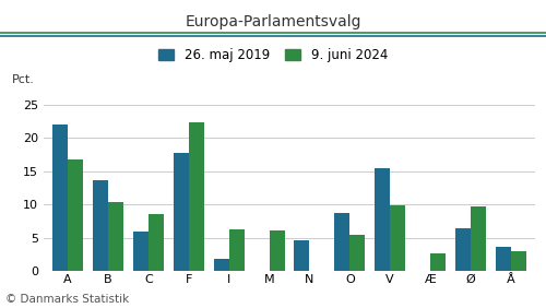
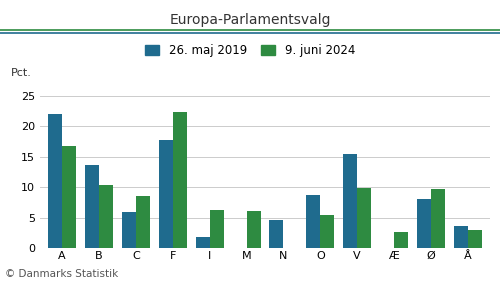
26. maj 2019/Ø: 6.5 -> 8.0
